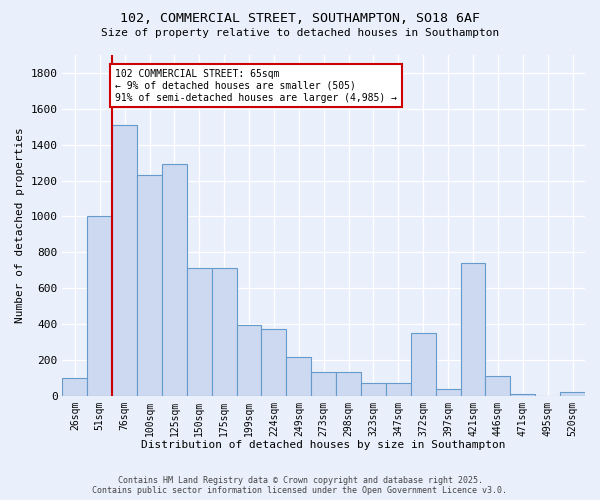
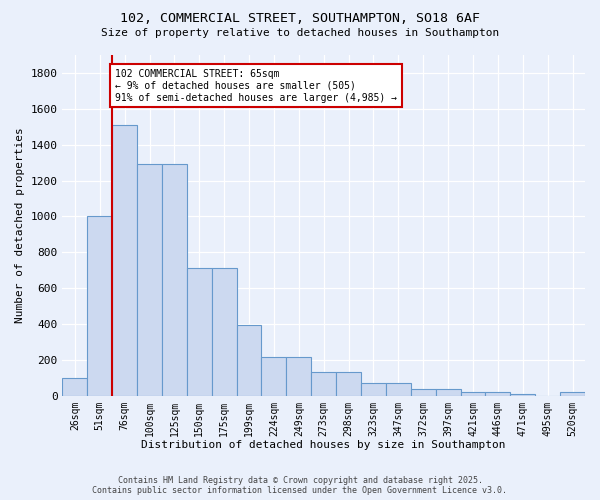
100sqm: 1230 -> 1290
224sqm: 370 -> 220
372sqm: 350 -> 40
421sqm: 740 -> 20
446sqm: 110 -> 20
